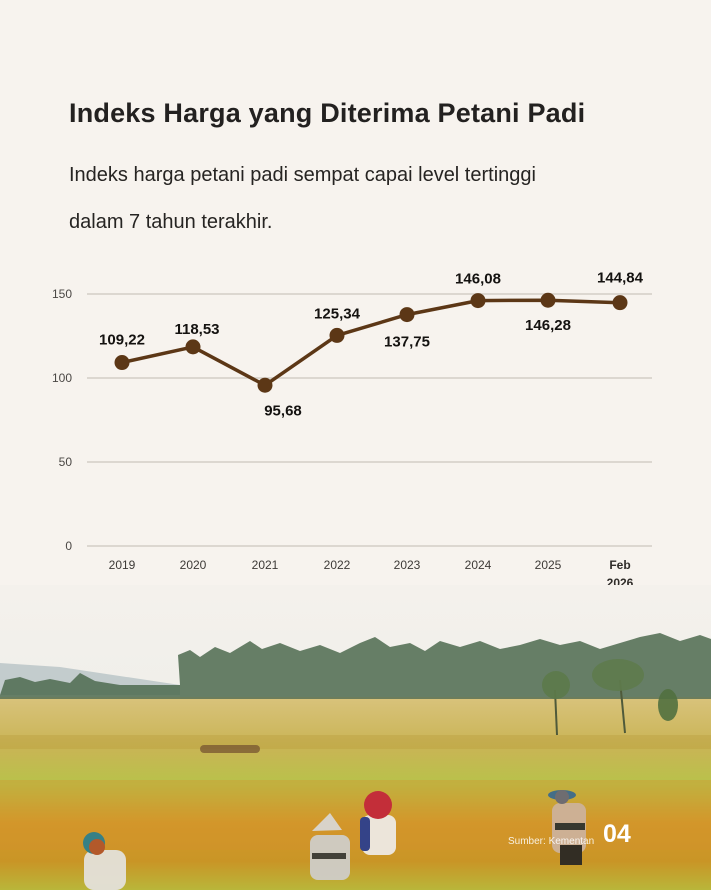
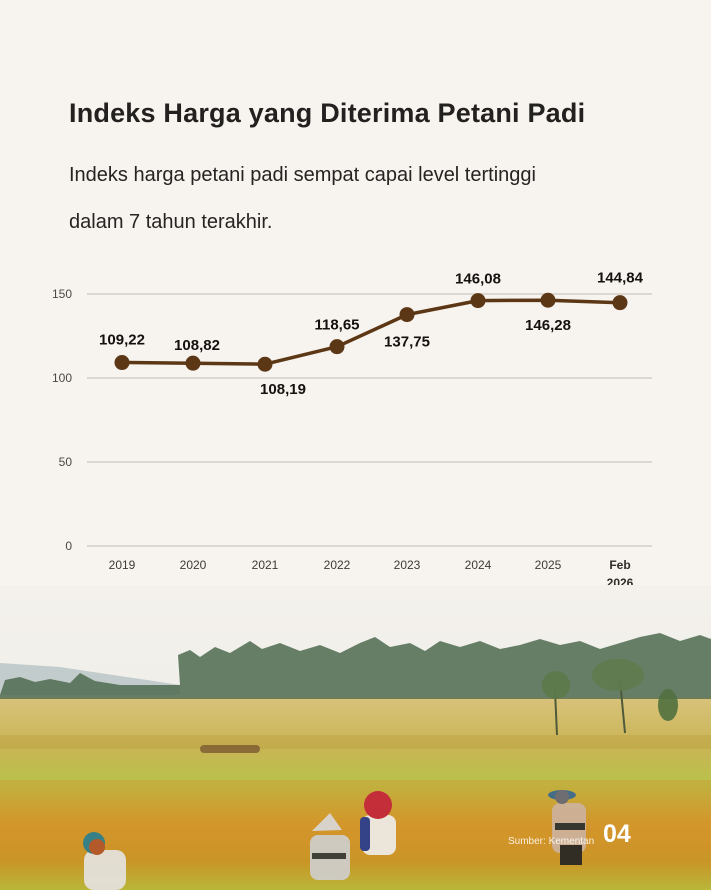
2020: 118,53 -> 108,82
2021: 95,68 -> 108,19
2022: 125,34 -> 118,65
